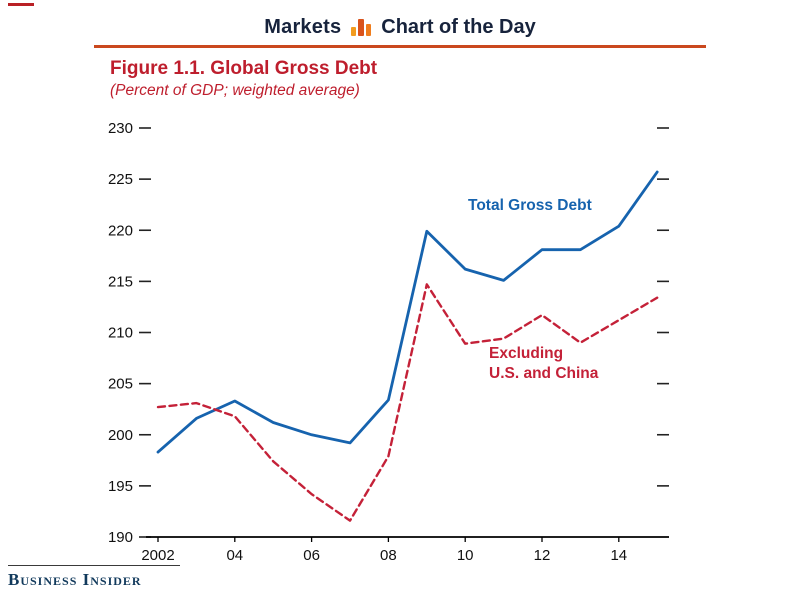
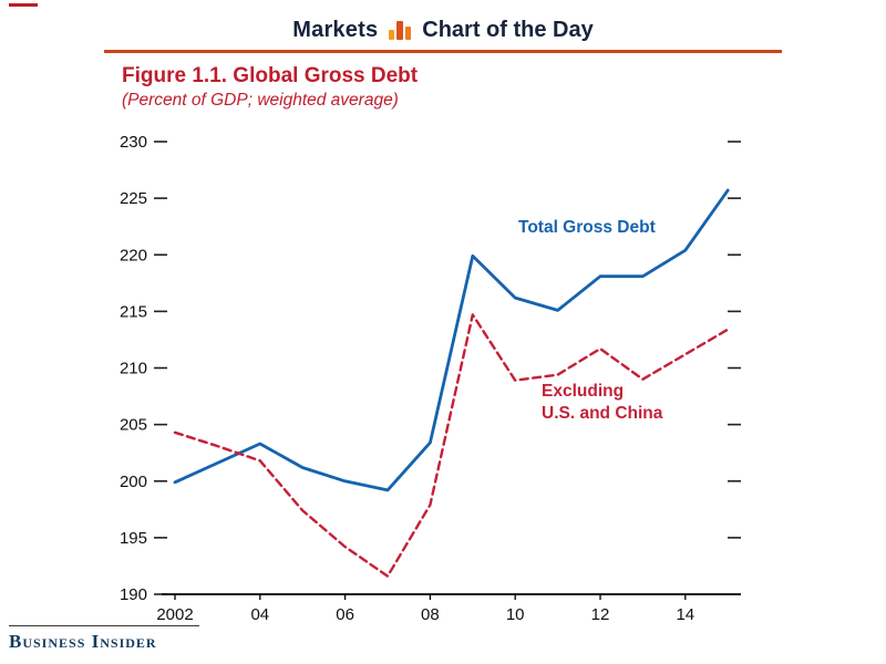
Total Gross Debt/2002: 198.3 -> 199.9
Excluding U.S. and China/2002: 202.7 -> 204.3
